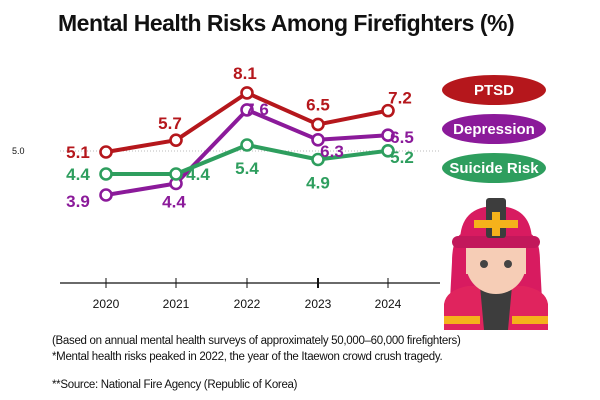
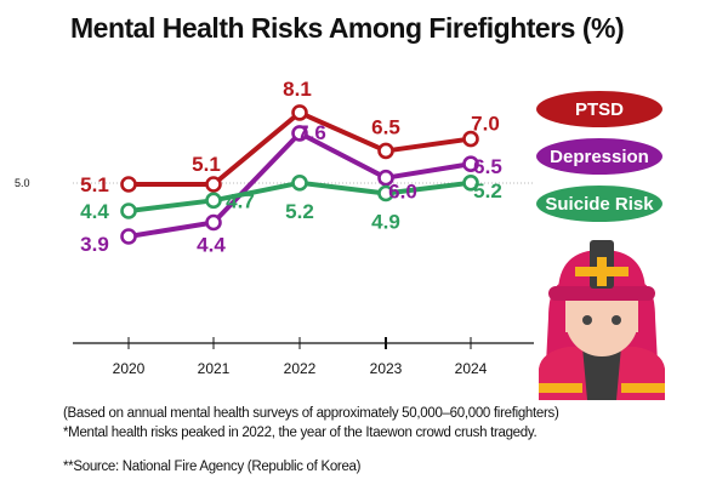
PTSD/2021: 5.7 -> 5.1
Suicide Risk/2021: 4.4 -> 4.7
Suicide Risk/2022: 5.4 -> 5.2
Depression/2023: 6.3 -> 6.0
PTSD/2024: 7.2 -> 7.0
